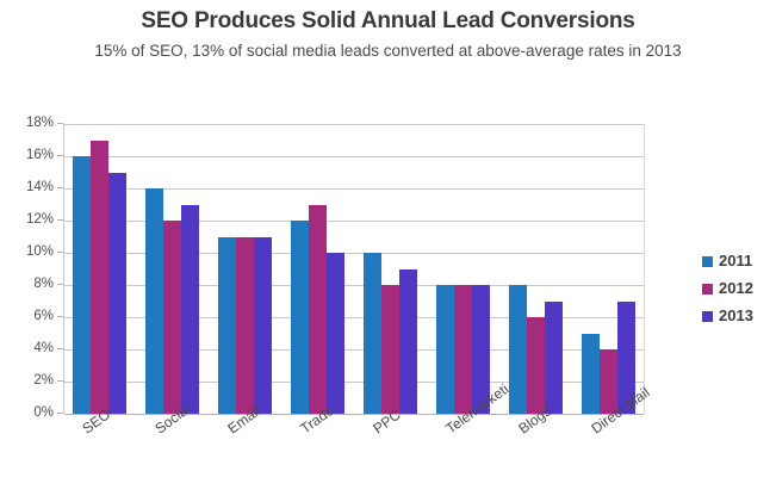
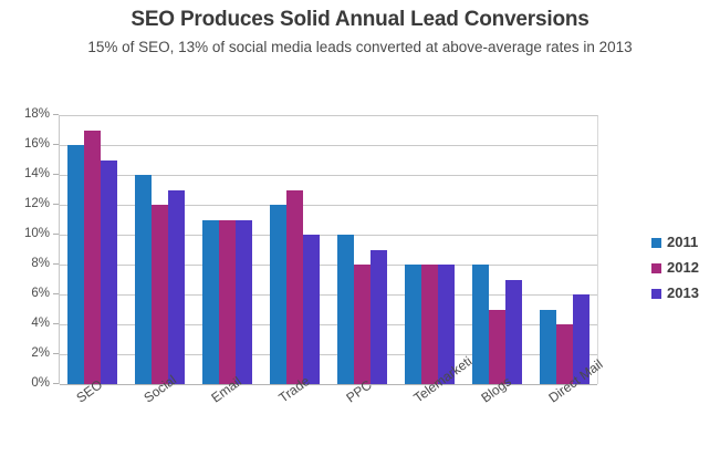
2012/Blogs: 6% -> 5%
2013/Direct Mail: 7% -> 6%
